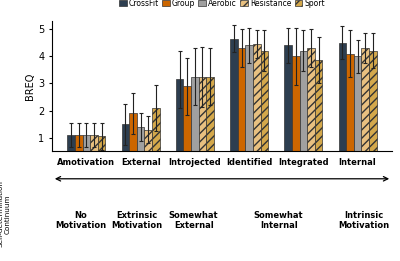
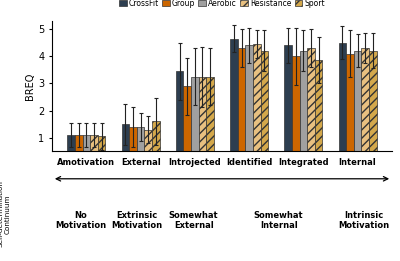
Group/External: 1.9 -> 1.4
Sport/External: 2.10 -> 1.60
CrossFit/Introjected: 3.15 -> 3.45
Aerobic/Internal: 4.00 -> 4.20
